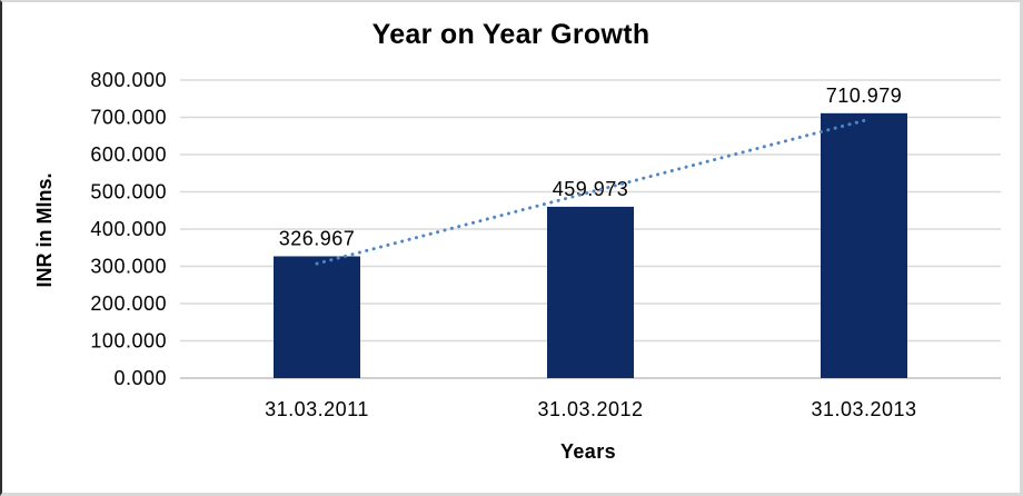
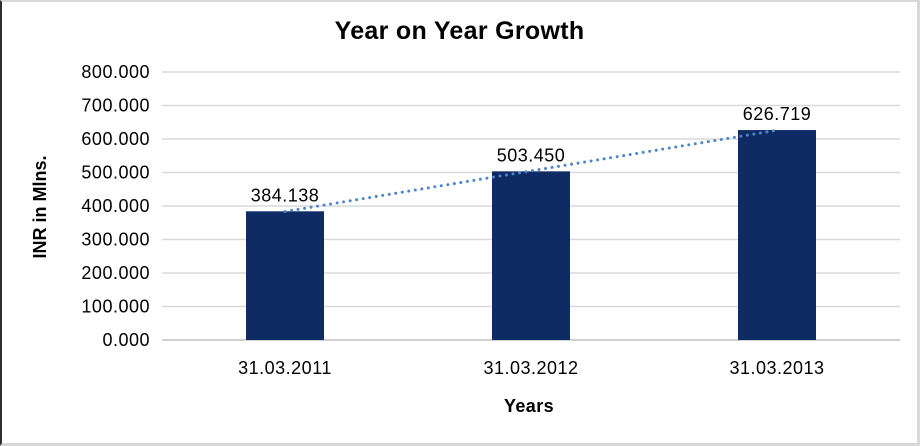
31.03.2011: 326.967 -> 384.138
31.03.2012: 459.973 -> 503.450
31.03.2013: 710.979 -> 626.719
